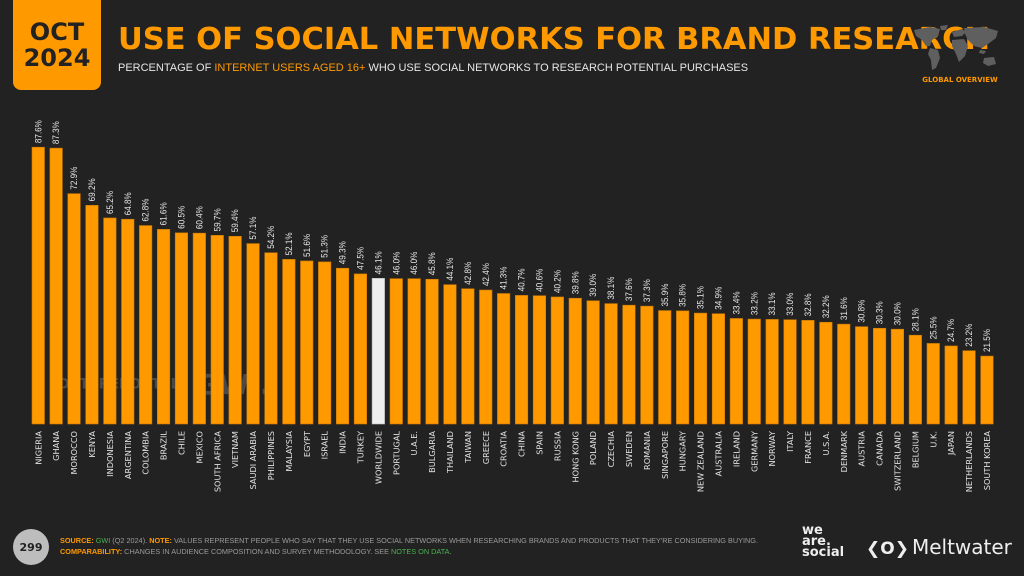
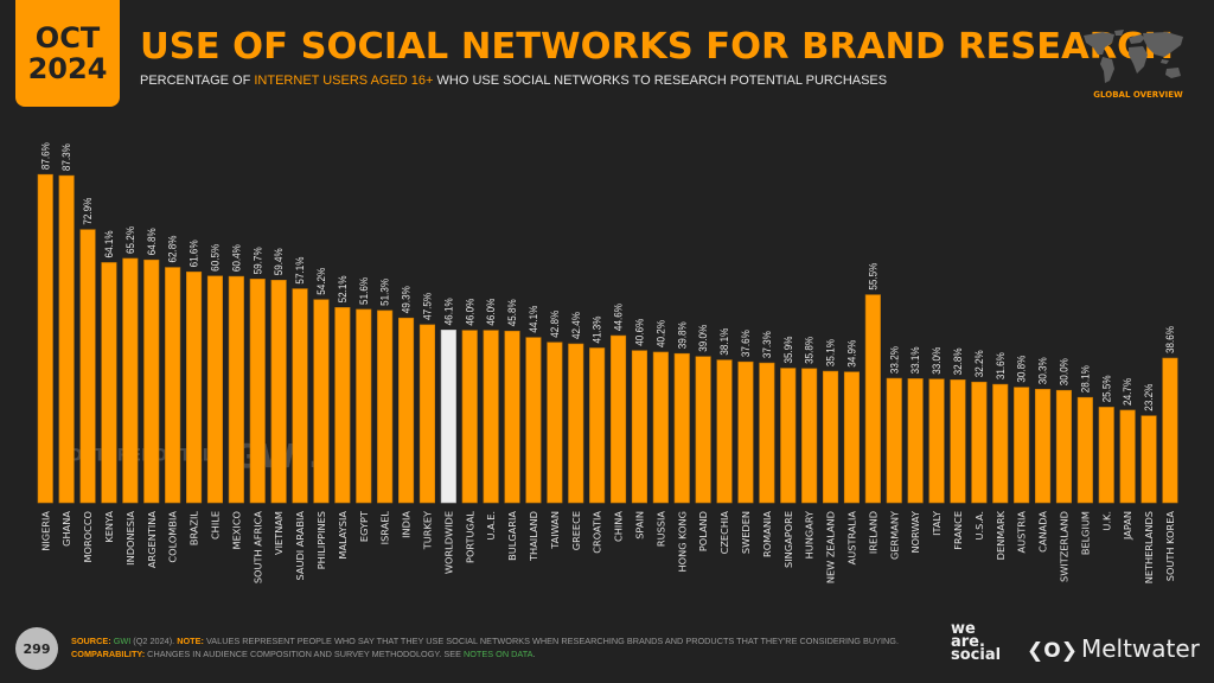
KENYA: 69.2% -> 64.1%
CHINA: 40.7% -> 44.6%
IRELAND: 33.4% -> 55.5%
SOUTH KOREA: 21.5% -> 38.6%
